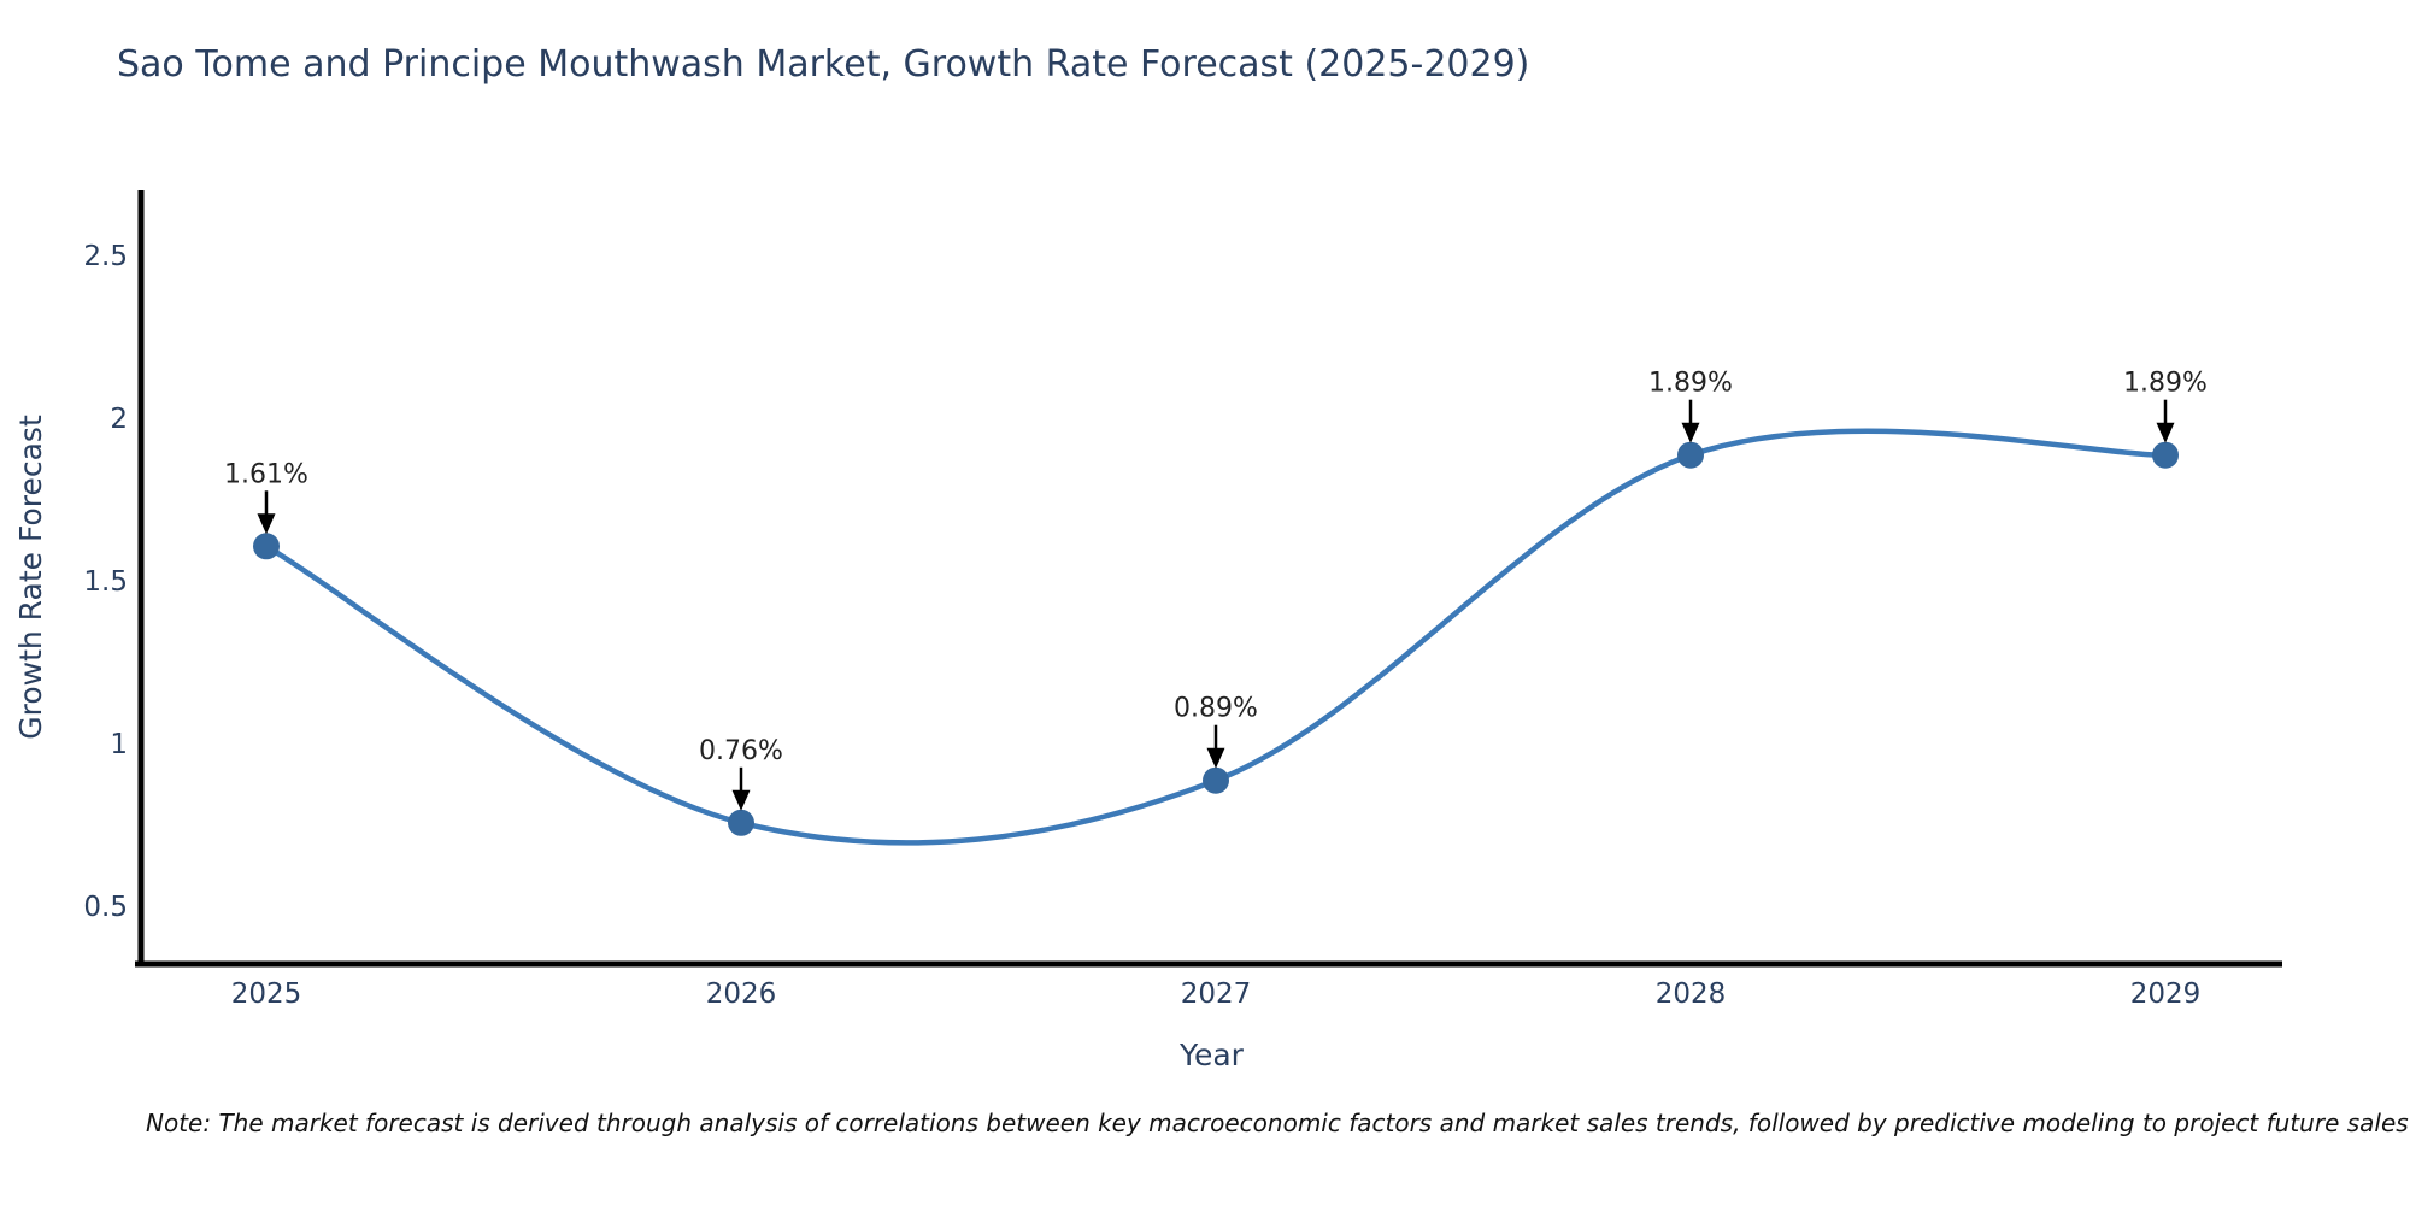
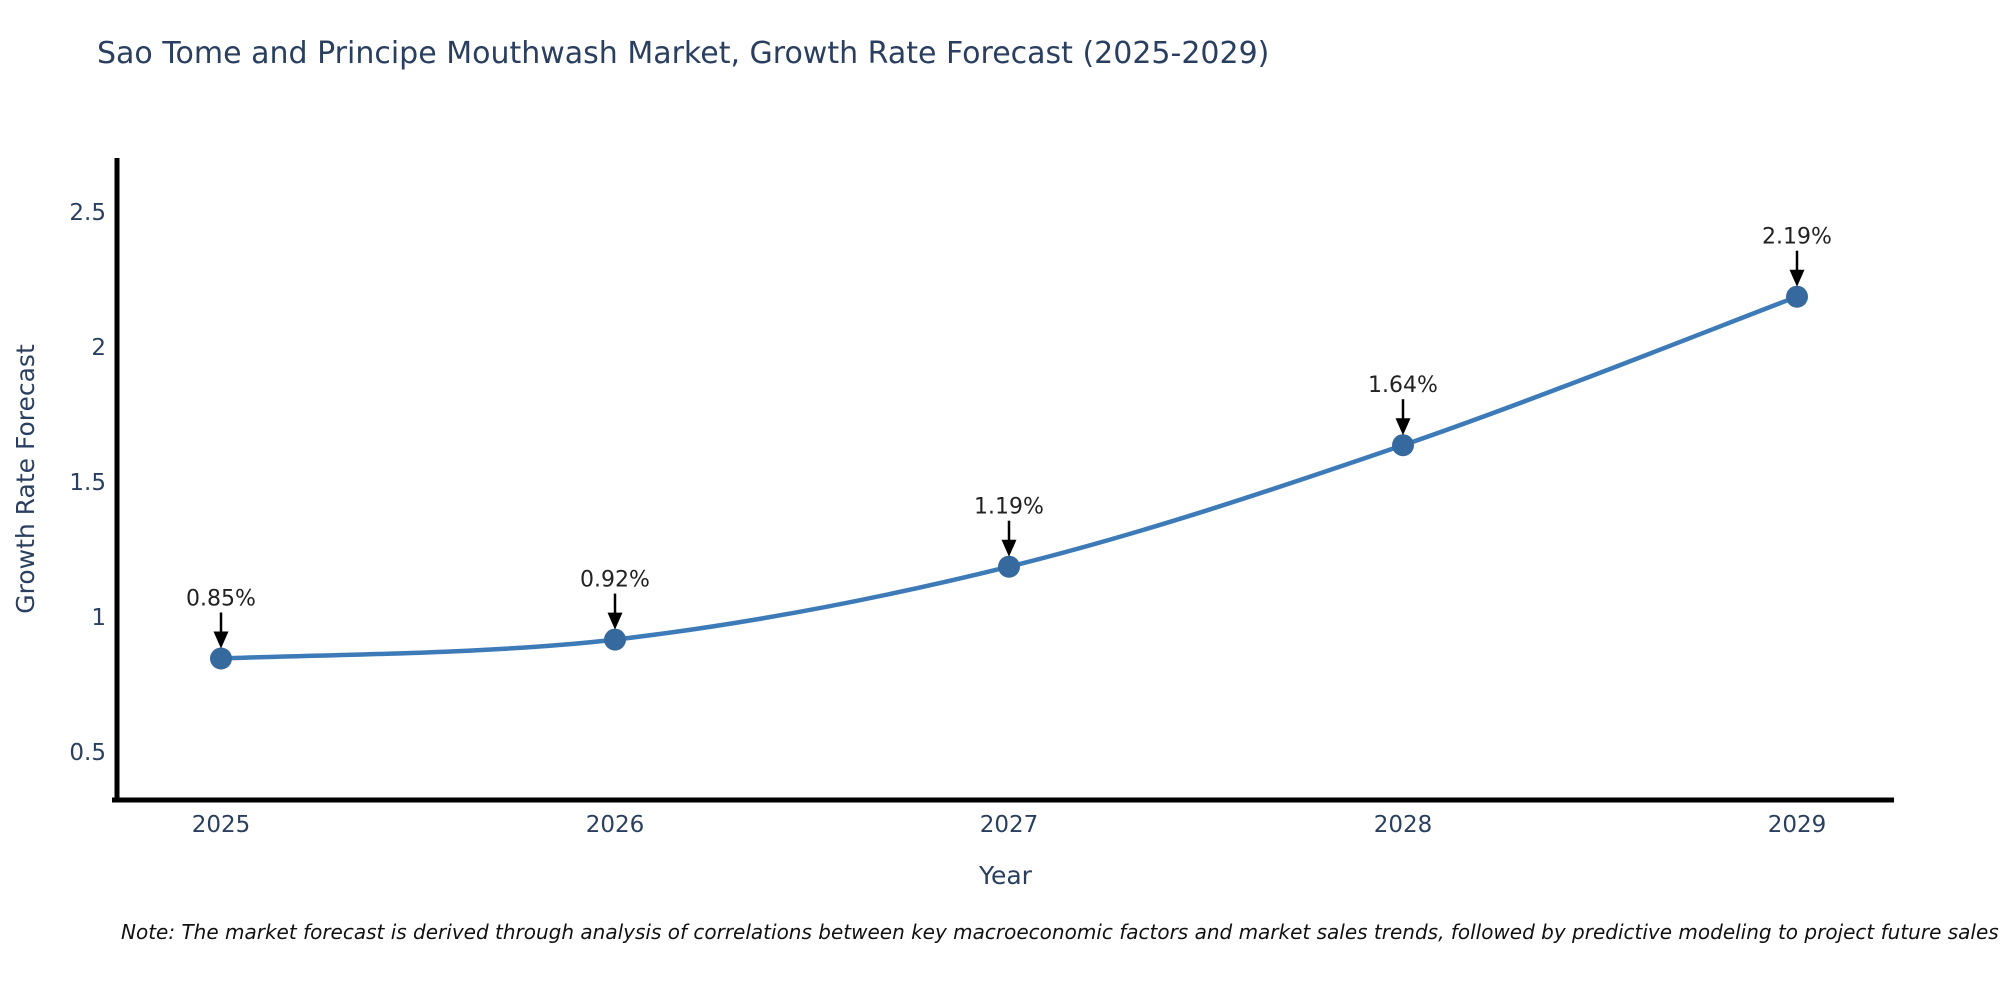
2025: 1.61% -> 0.85%
2026: 0.76% -> 0.92%
2027: 0.89% -> 1.19%
2028: 1.89% -> 1.64%
2029: 1.89% -> 2.19%
